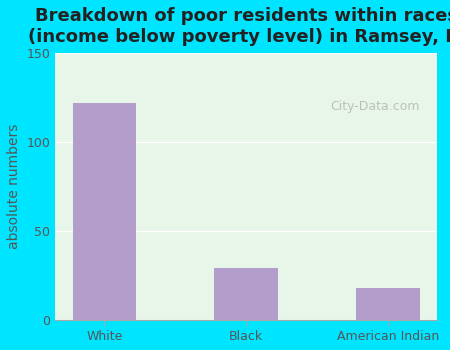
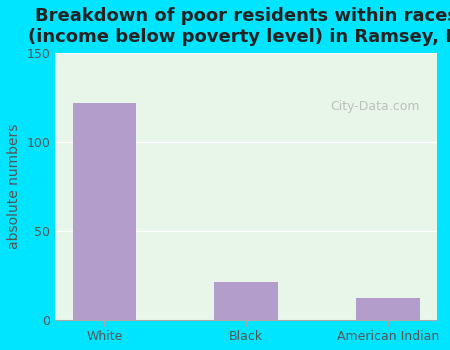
Black: 29 -> 21
American Indian: 18 -> 12
